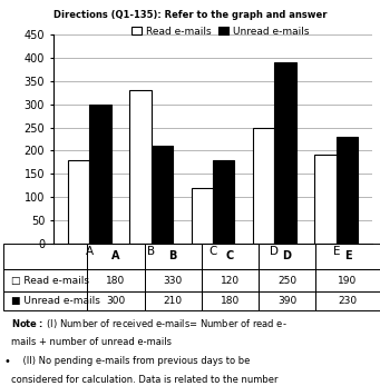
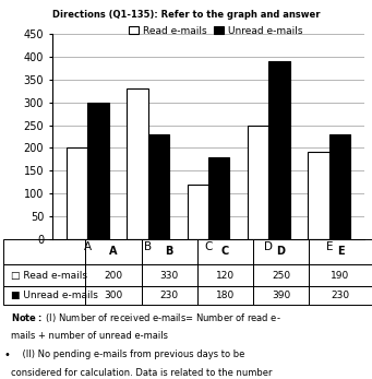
Read e-mails/A: 180 -> 200
Unread e-mails/B: 210 -> 230
